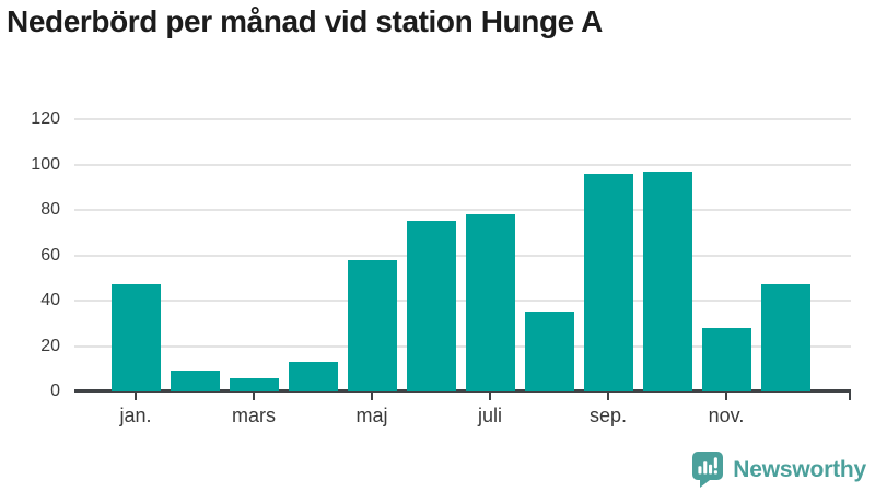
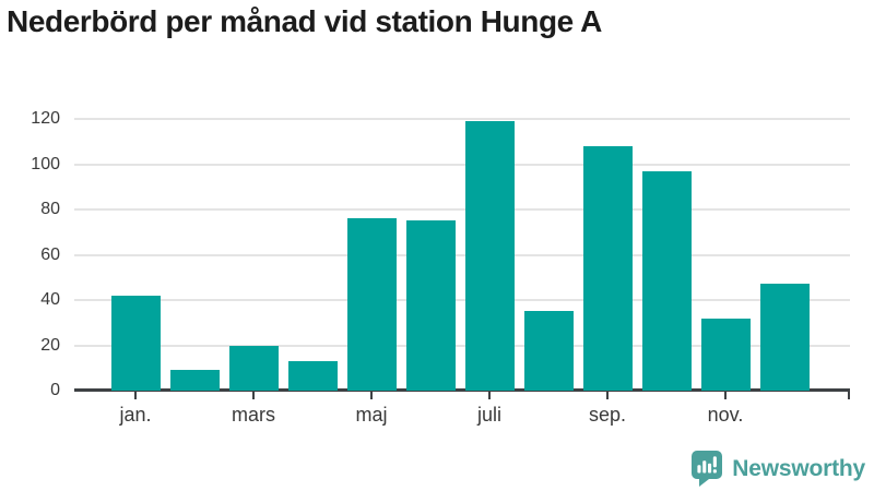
jan.: 47 -> 42
mars: 6 -> 20
maj: 58 -> 76
juli: 78 -> 119
sep.: 96 -> 108
nov.: 28 -> 32
